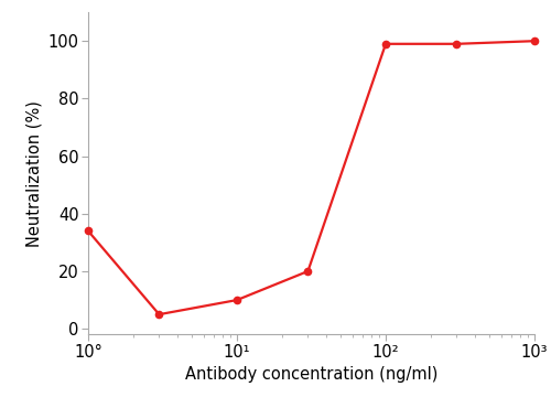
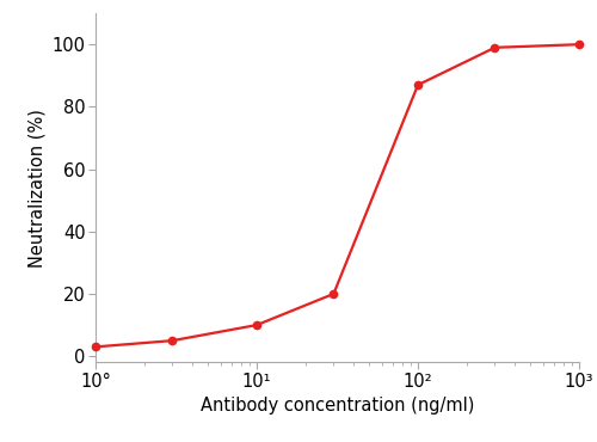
10°: 34 -> 3
10²: 99 -> 87
